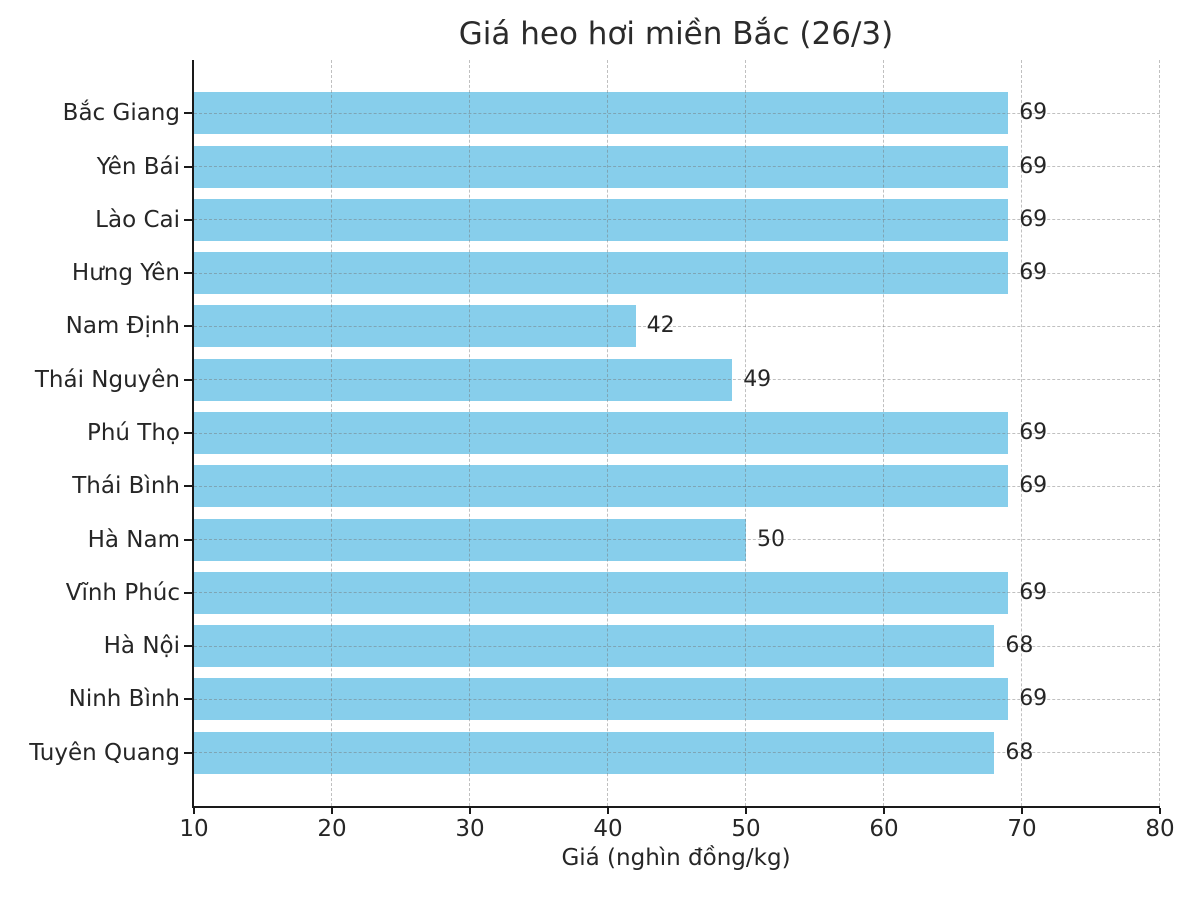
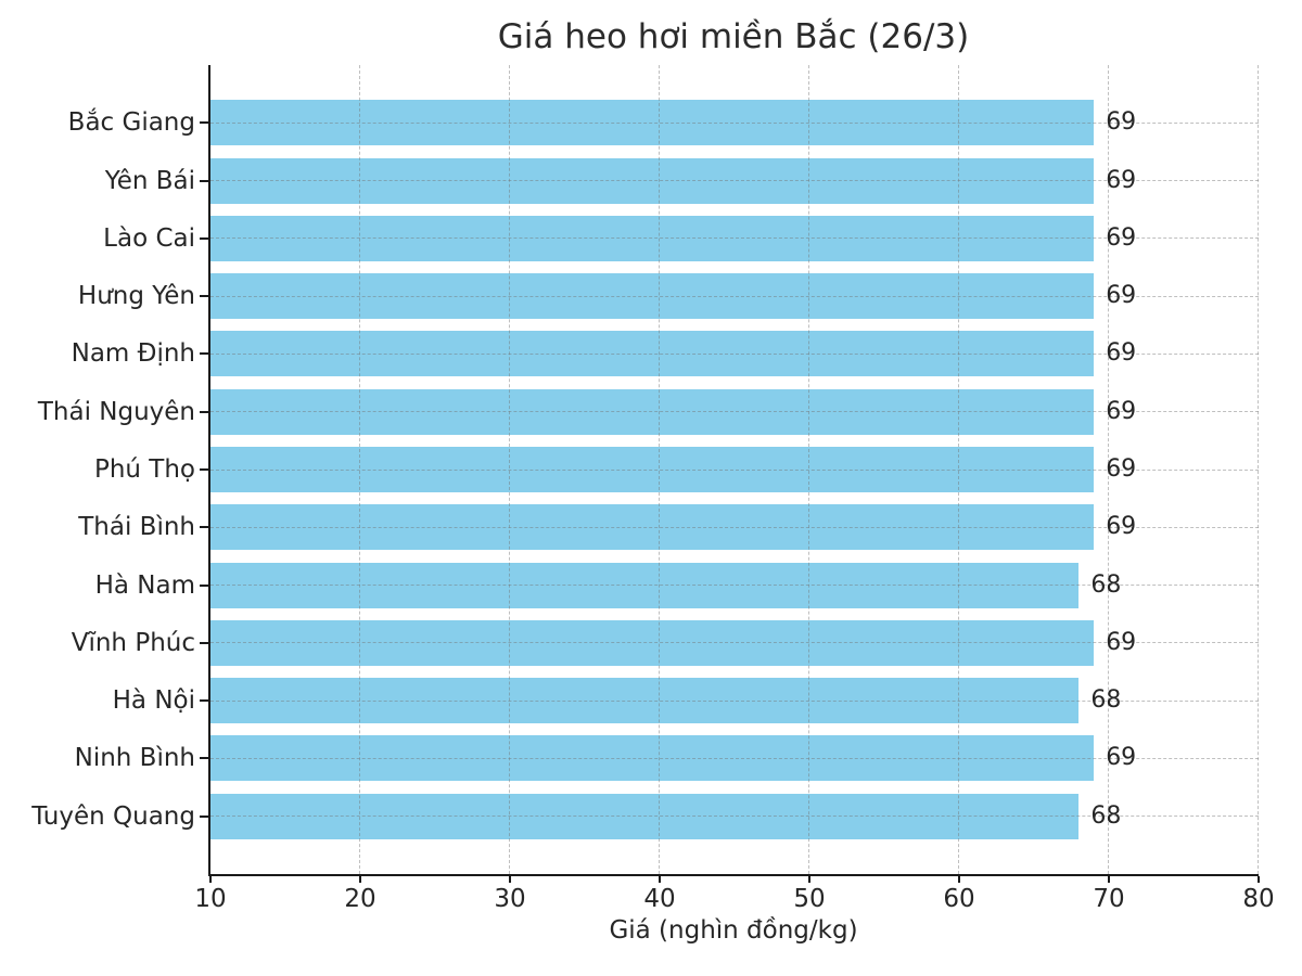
Nam Định: 42 -> 69
Thái Nguyên: 49 -> 69
Hà Nam: 50 -> 68
